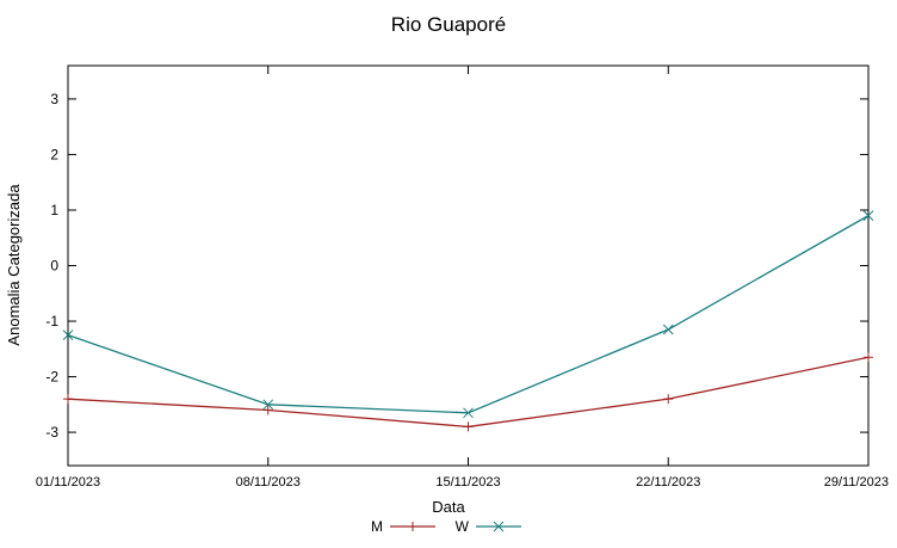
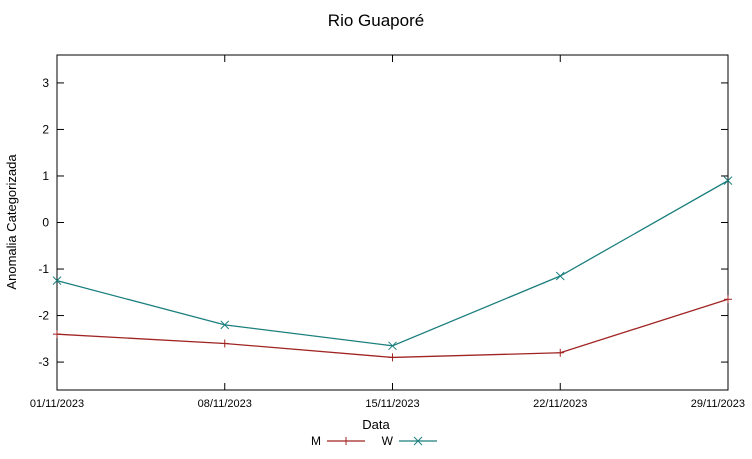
W/08/11/2023: -2.5 -> -2.2
M/22/11/2023: -2.4 -> -2.8
